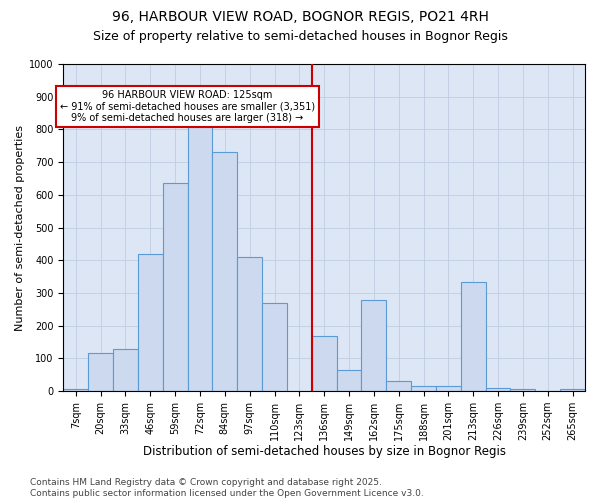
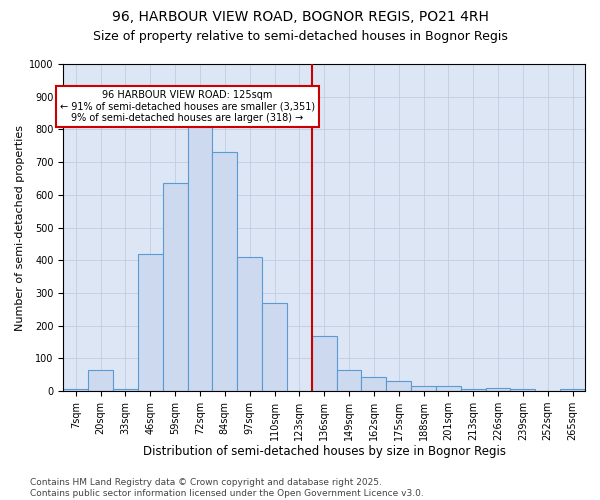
20sqm: 115 -> 65
33sqm: 130 -> 5
162sqm: 280 -> 42
213sqm: 335 -> 5
